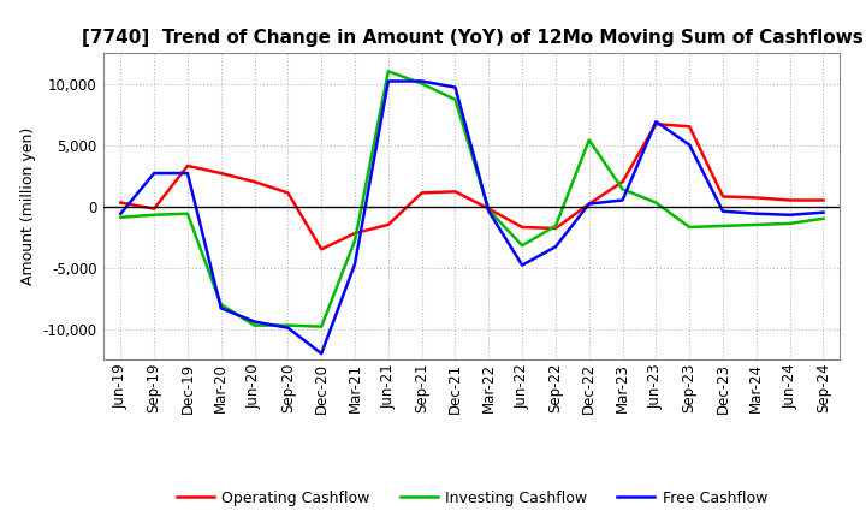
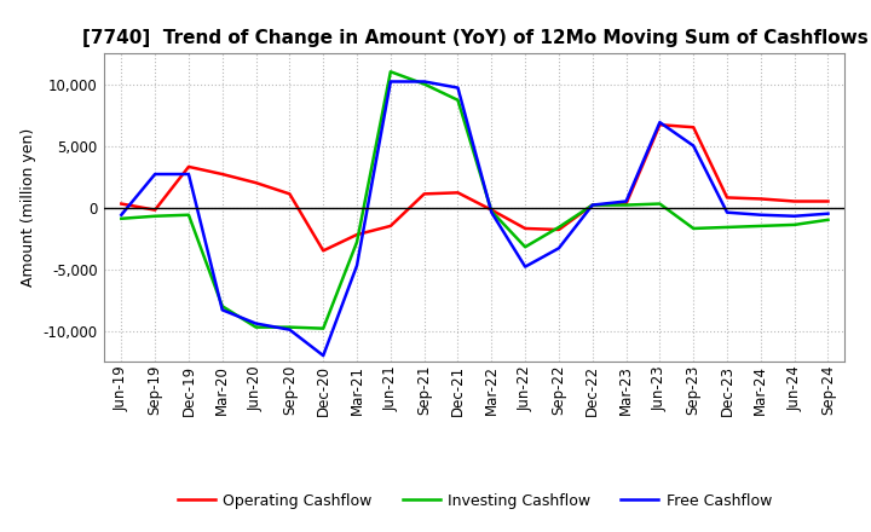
Investing Cashflow/Dec-22: 5,400 -> 200
Operating Cashflow/Mar-23: 2,000 -> 300
Investing Cashflow/Mar-23: 1,400 -> 200
